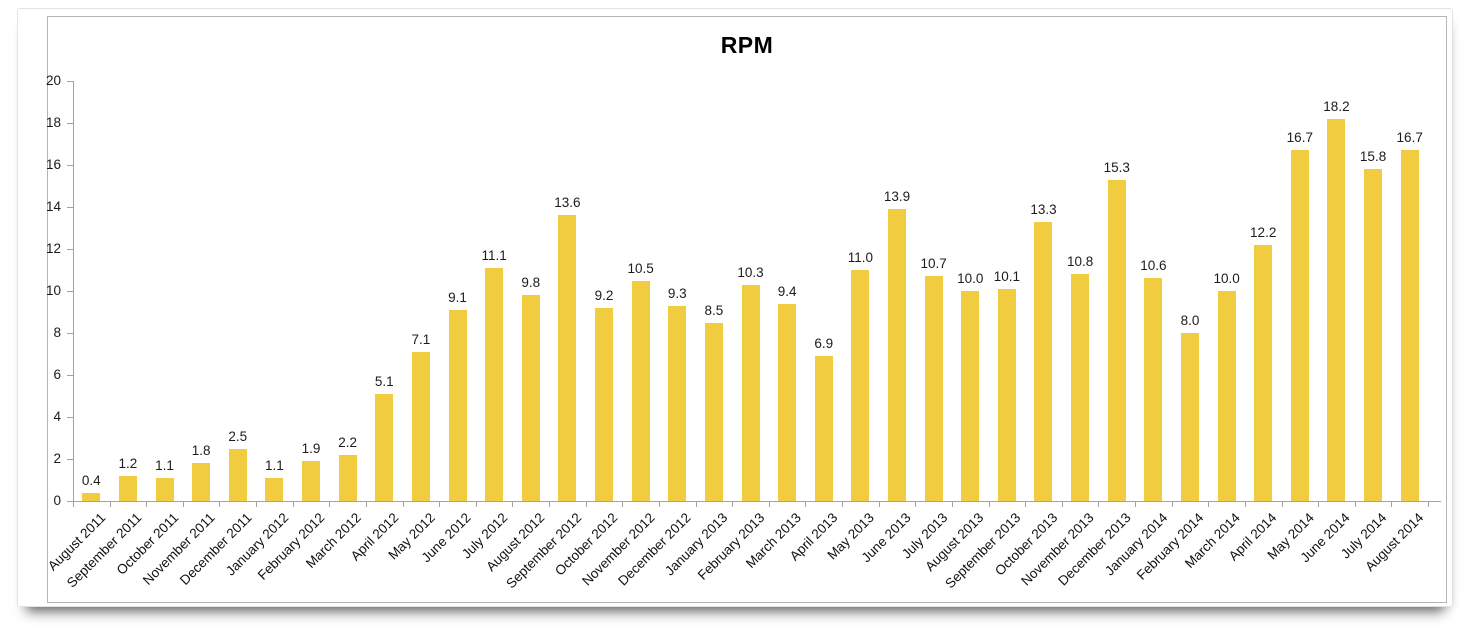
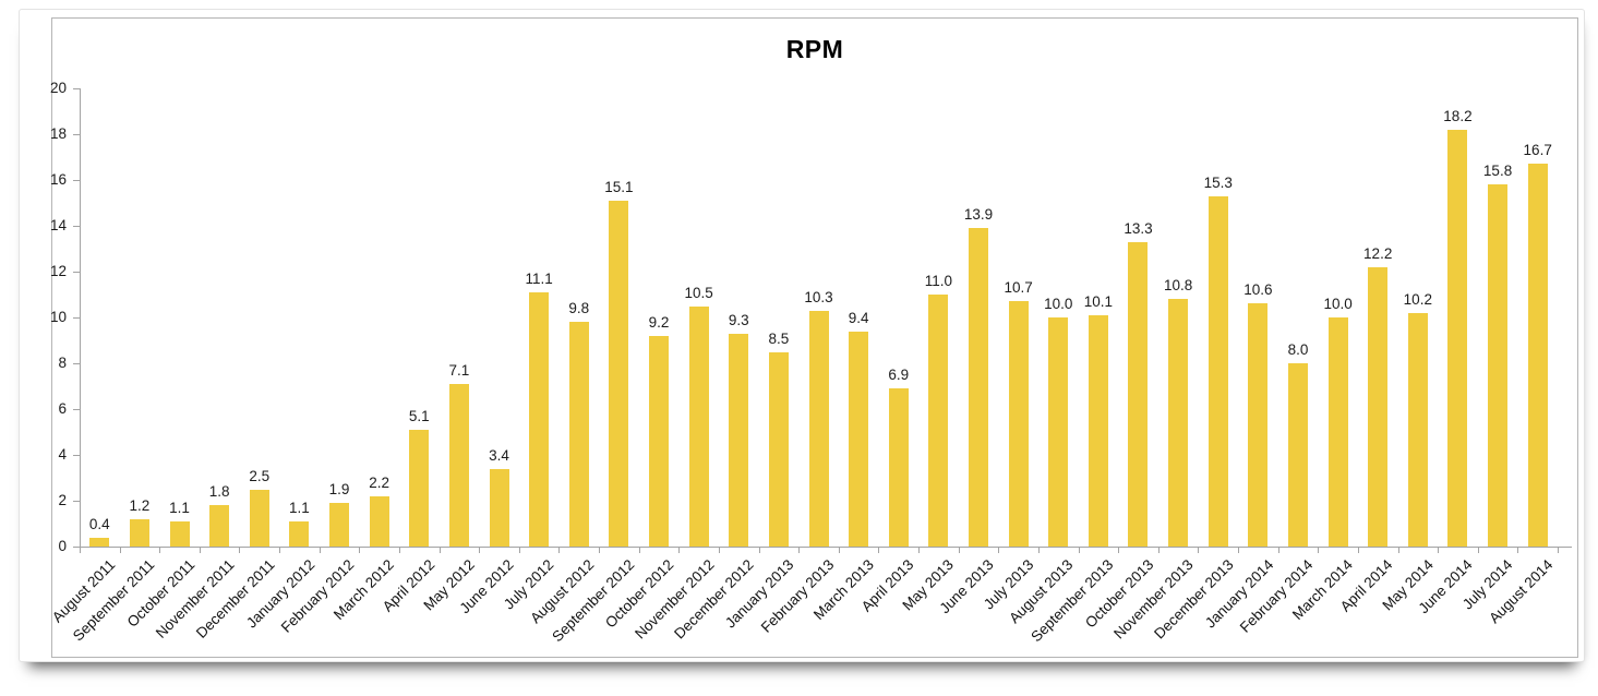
June 2012: 9.1 -> 3.4
September 2012: 13.6 -> 15.1
May 2014: 16.7 -> 10.2
